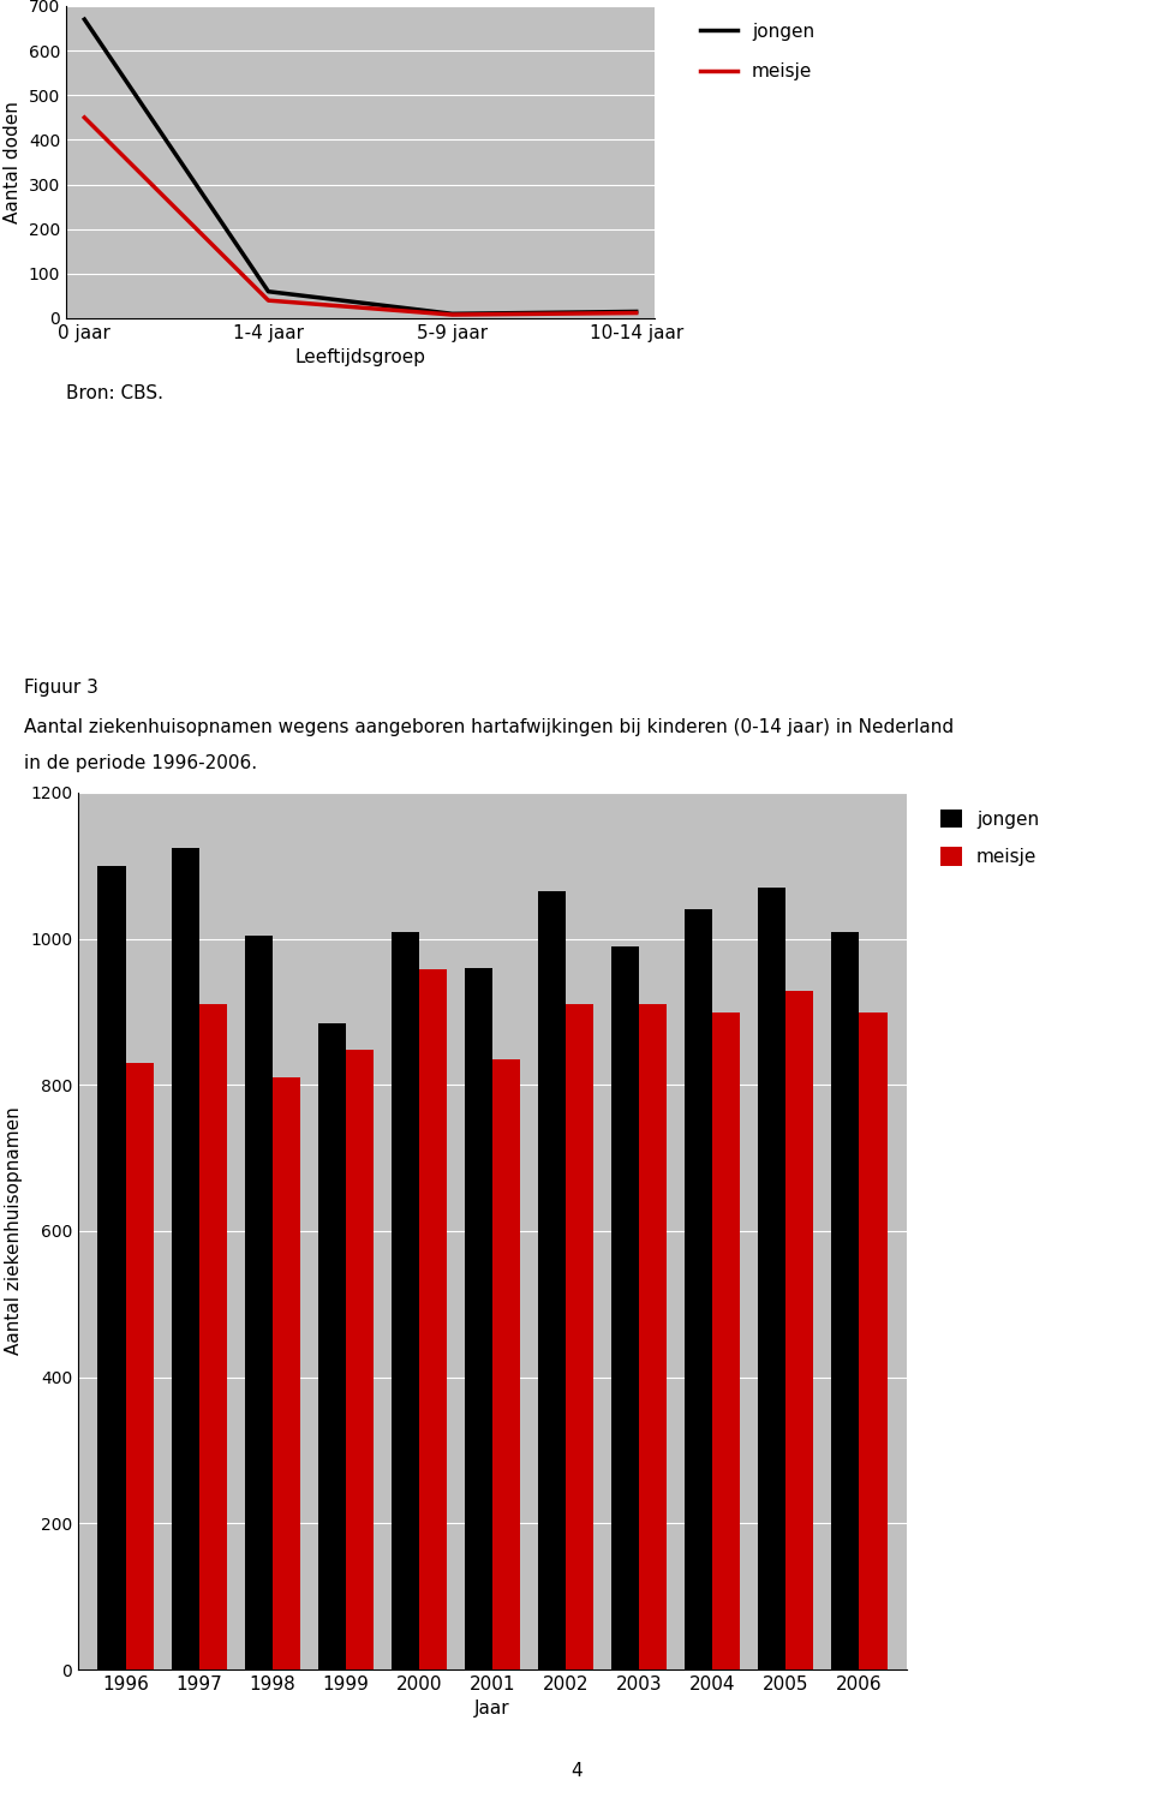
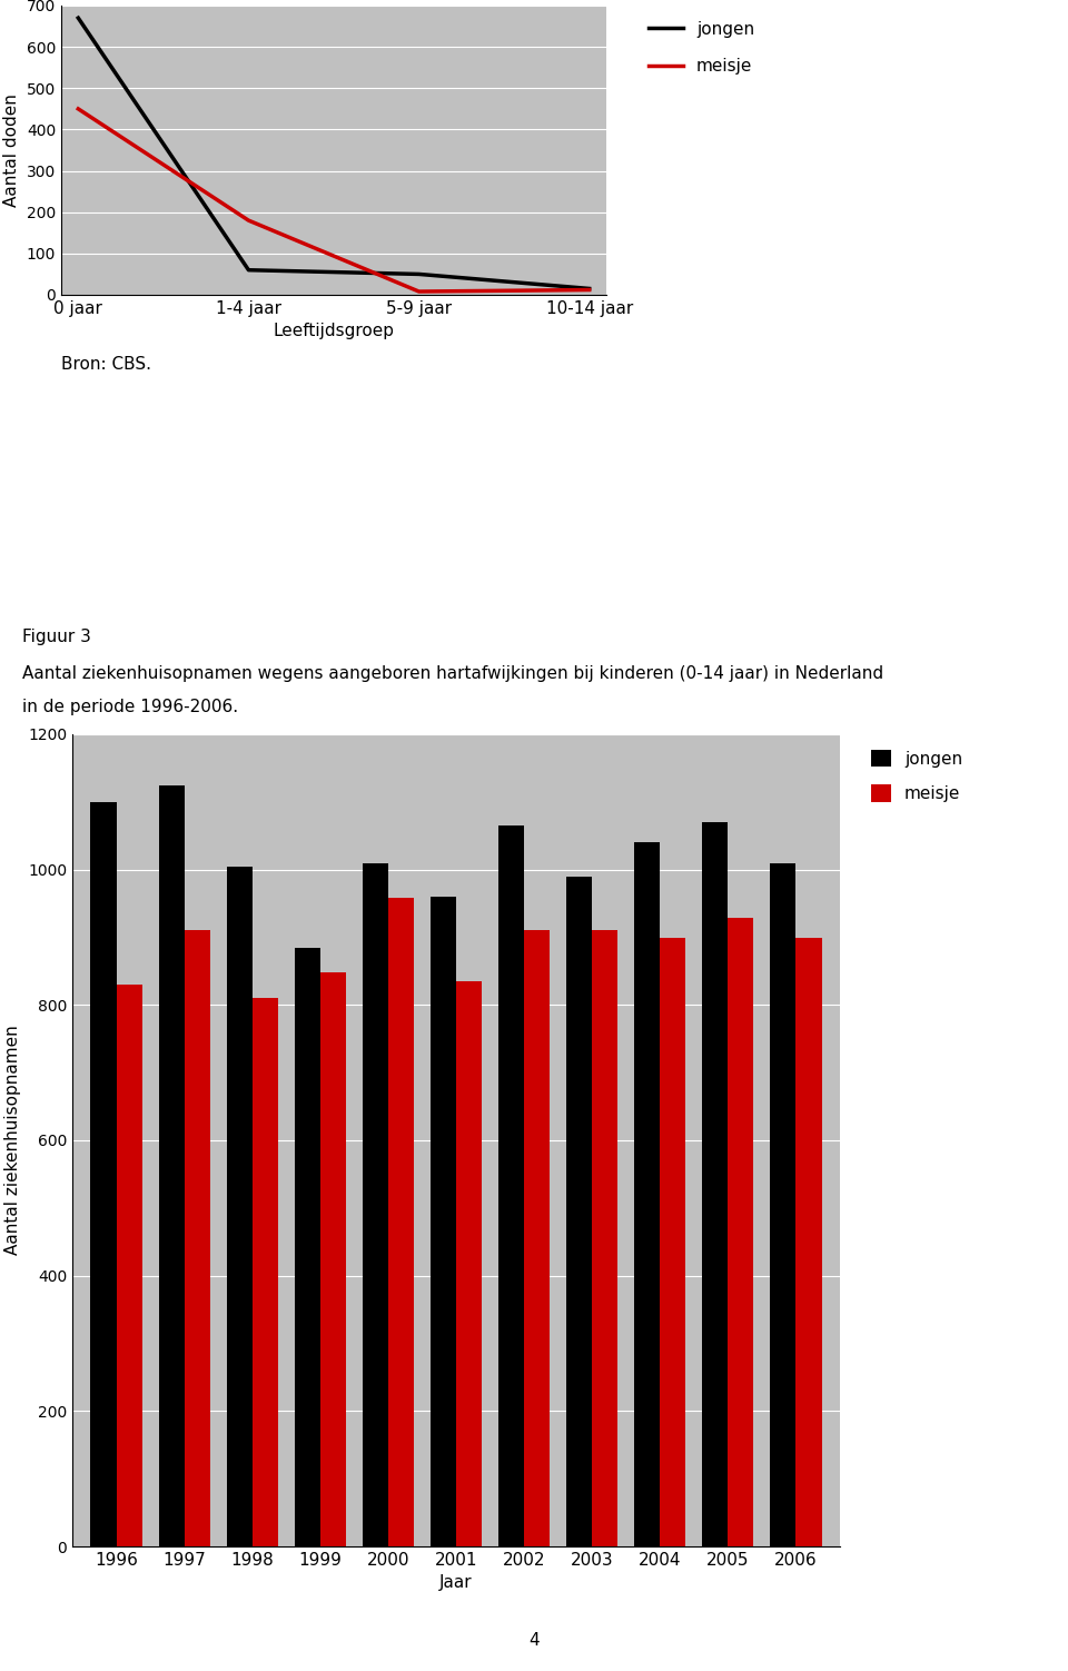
meisje/1-4 jaar: 40 -> 180
jongen/5-9 jaar: 10 -> 50
